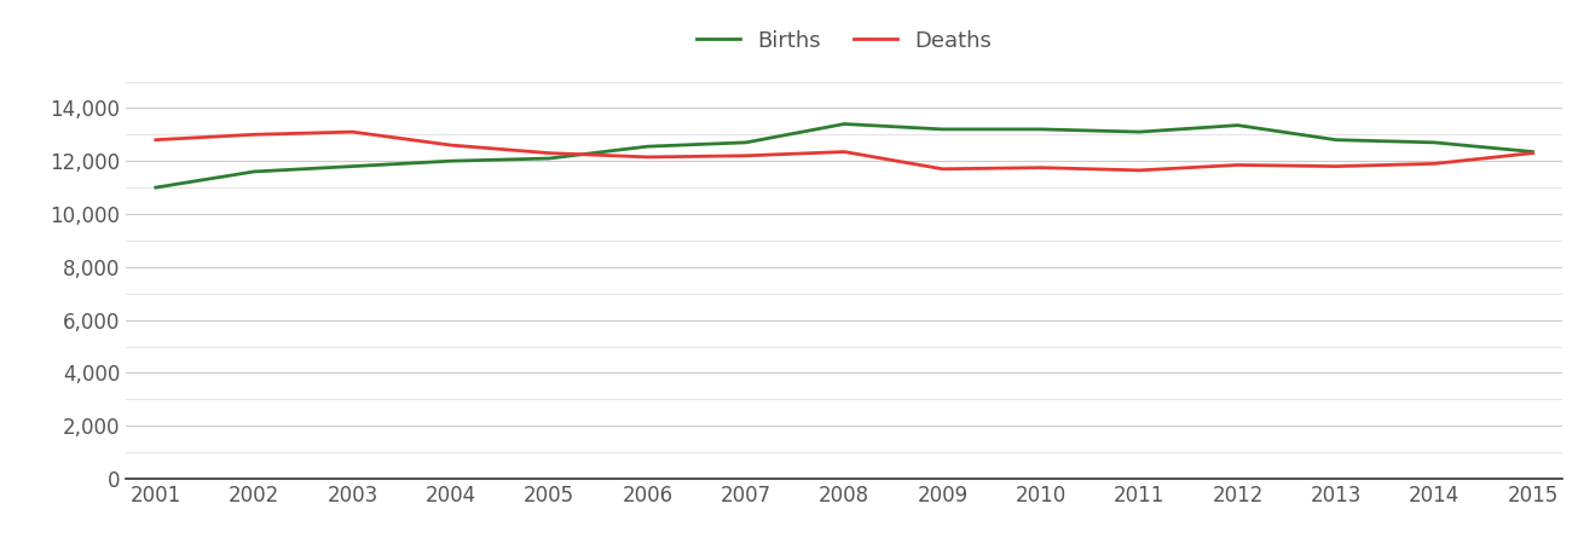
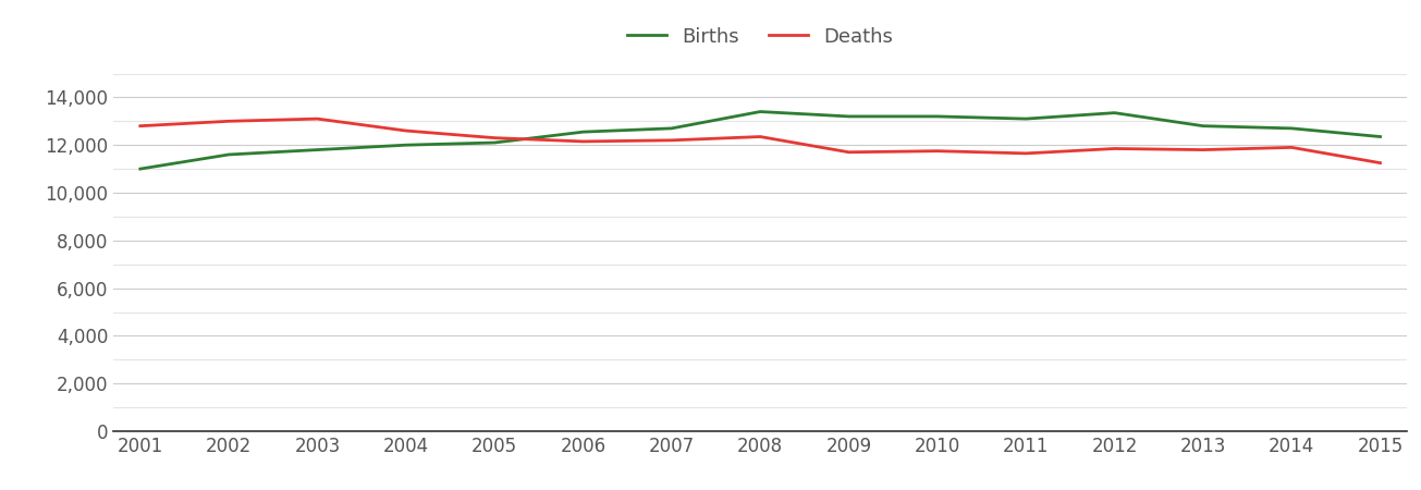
Deaths/2015: 12,300 -> 11,250
